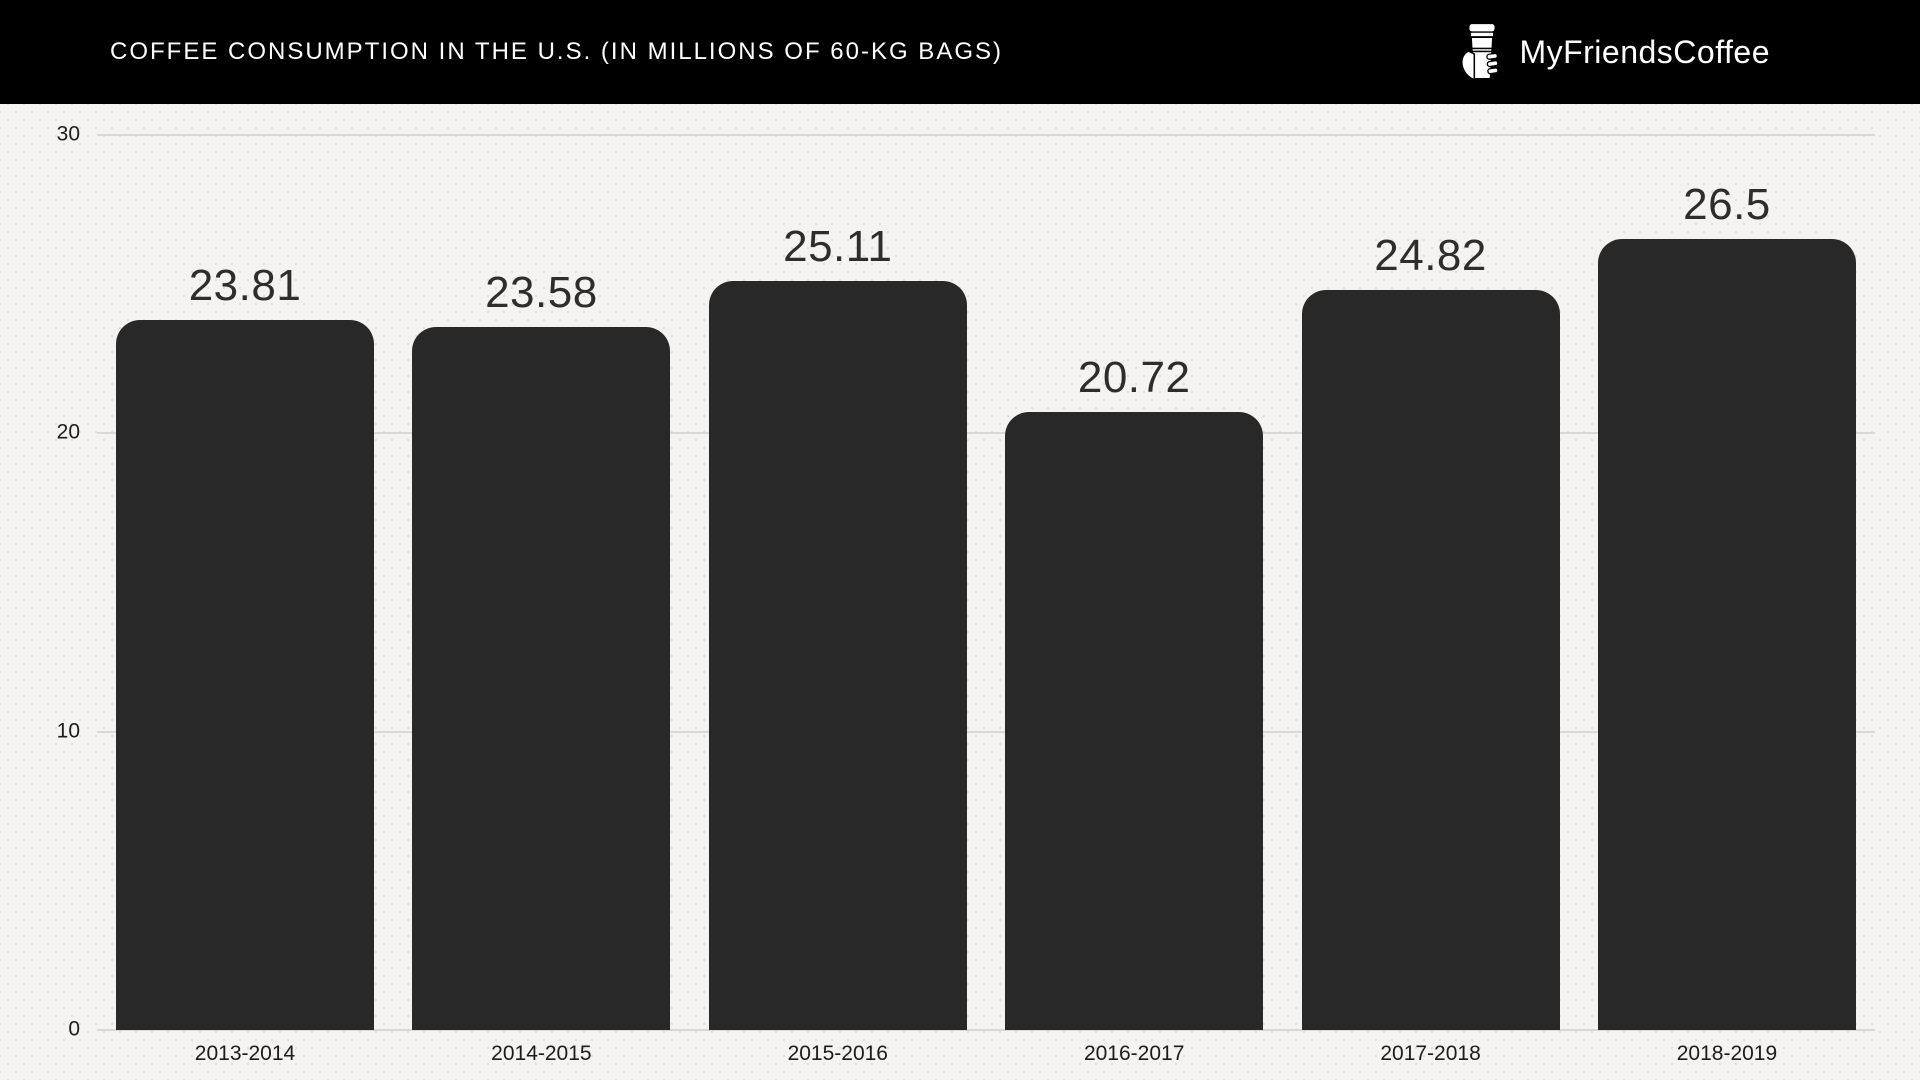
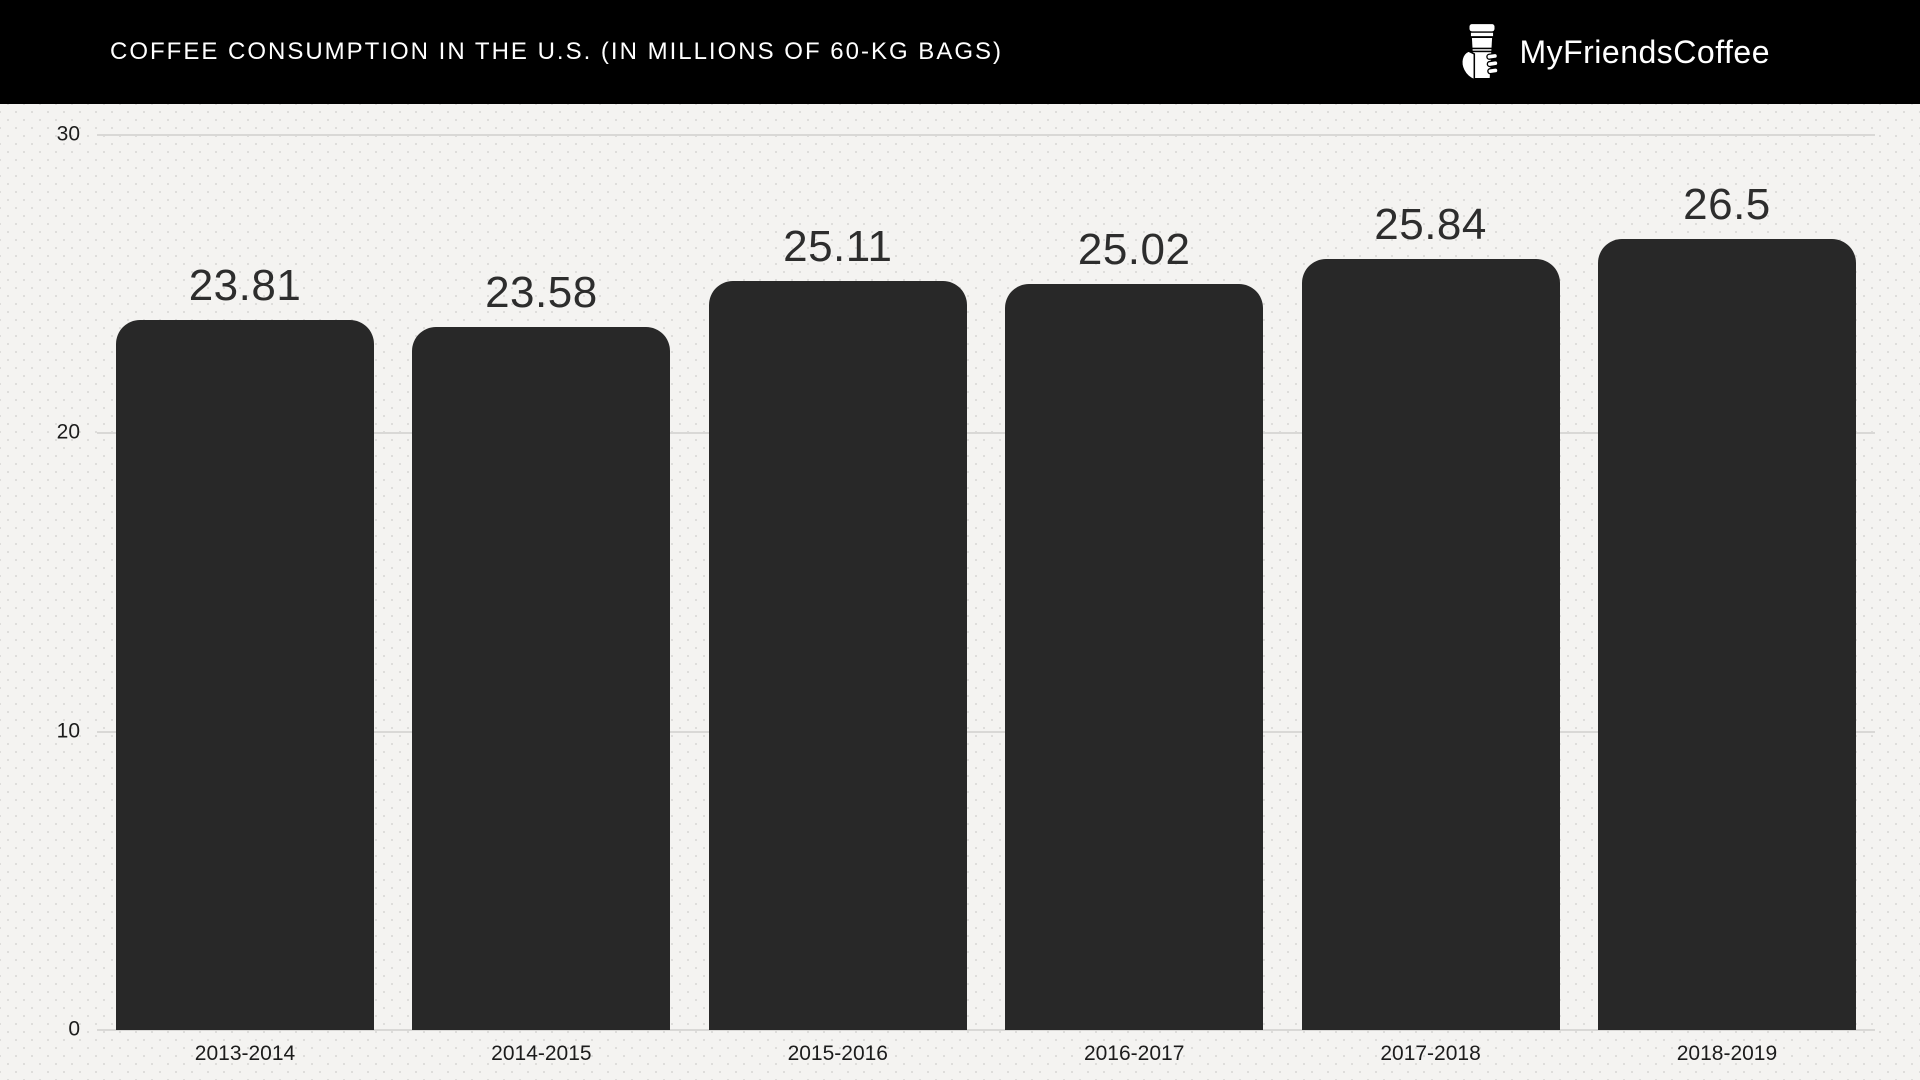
2016-2017: 20.72 -> 25.02
2017-2018: 24.82 -> 25.84
